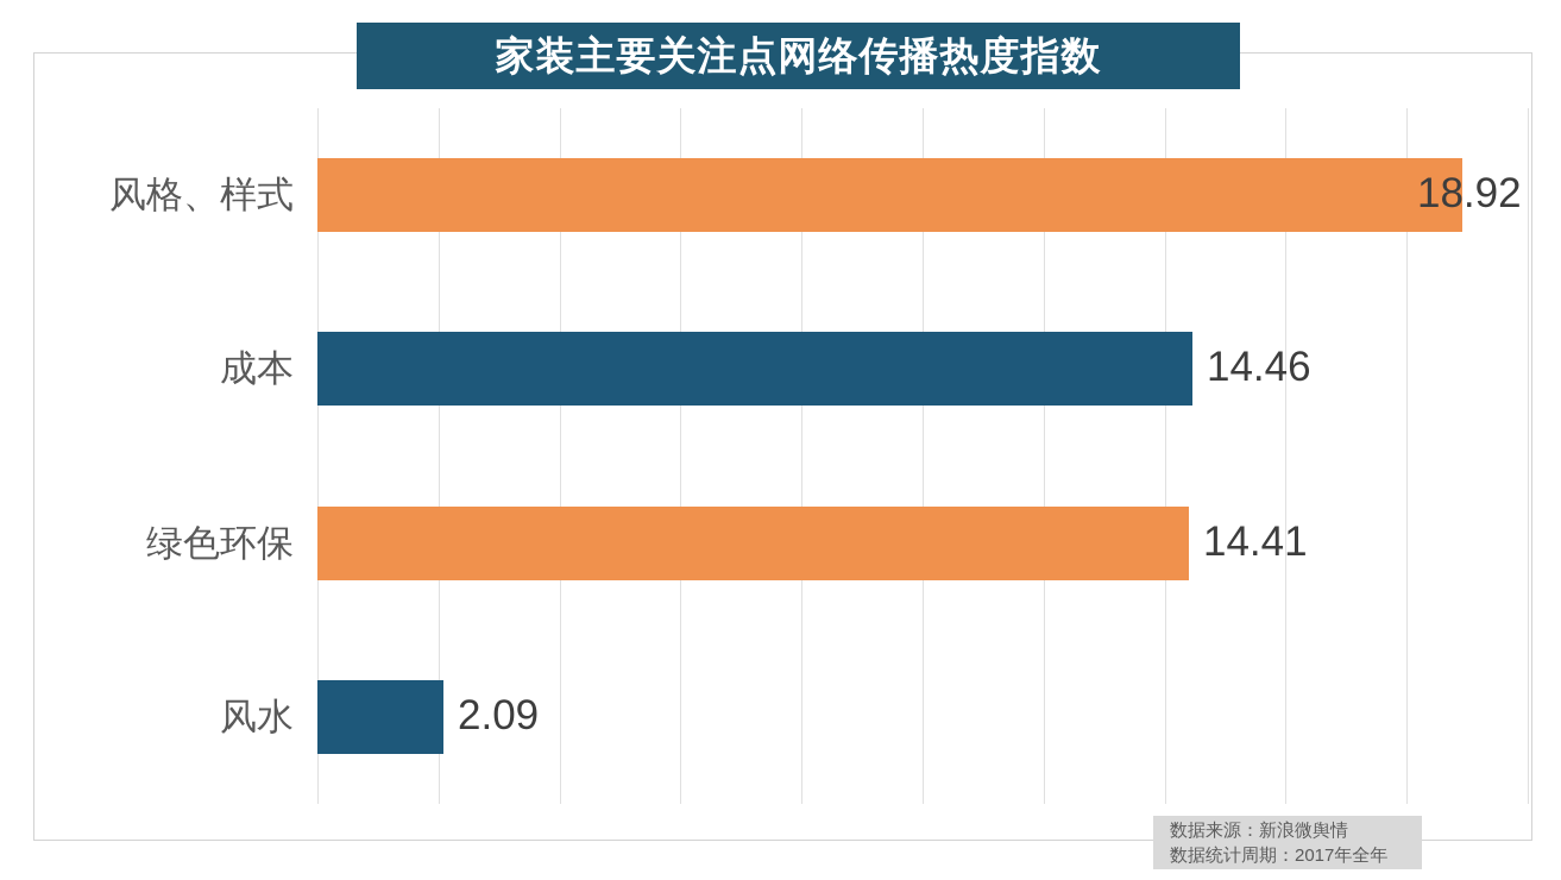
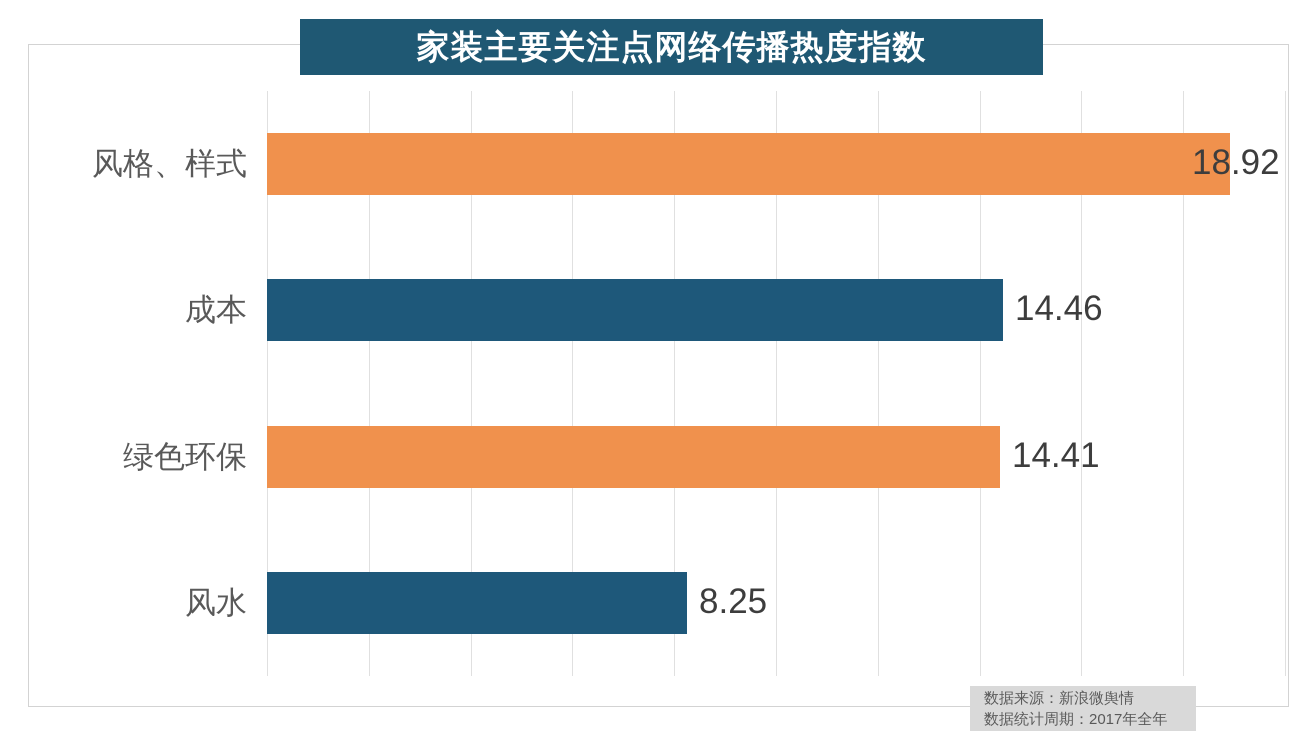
风水: 2.09 -> 8.25
